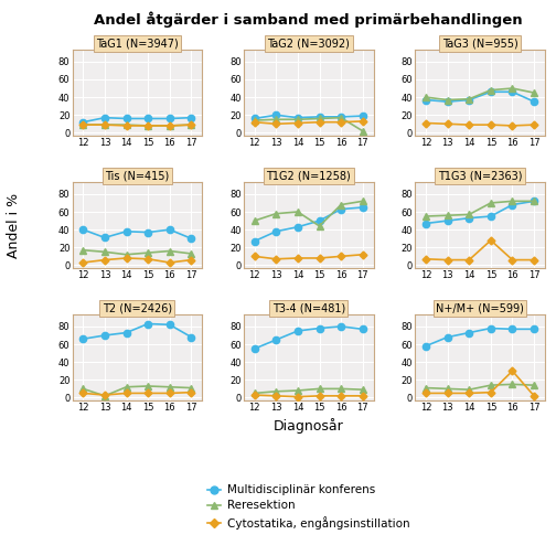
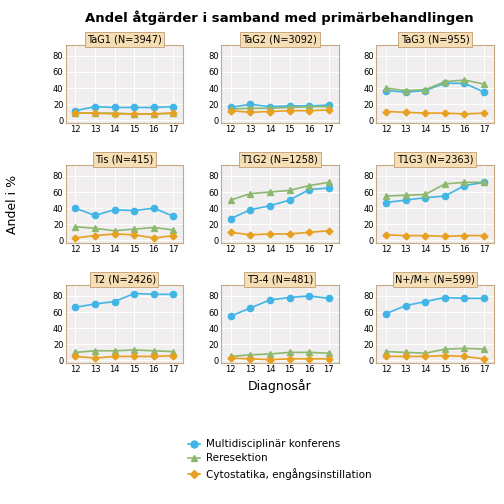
TaG2 (N=3092)/Reresektion/17: 2 -> 17
T1G2 (N=1258)/Reresektion/15: 44 -> 62
T1G3 (N=2363)/Cytostatika, engångsinstillation/15: 28 -> 5
T2 (N=2426)/Reresektion/13: 2 -> 12
T2 (N=2426)/Multidisciplinär konferens/17: 68 -> 82
N+/M+ (N=599)/Cytostatika, engångsinstillation/16: 30 -> 5
